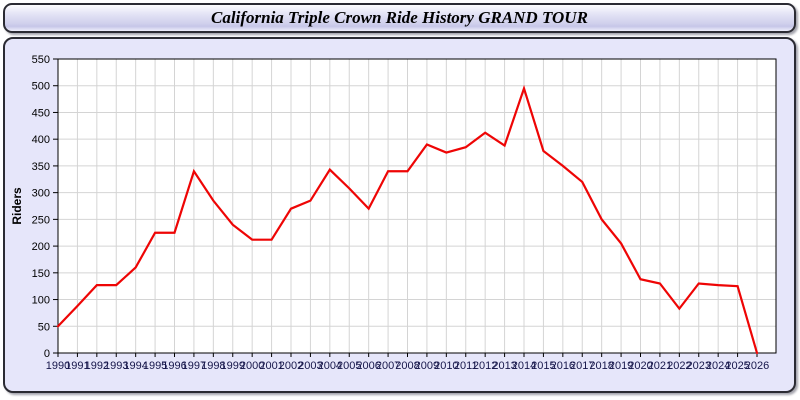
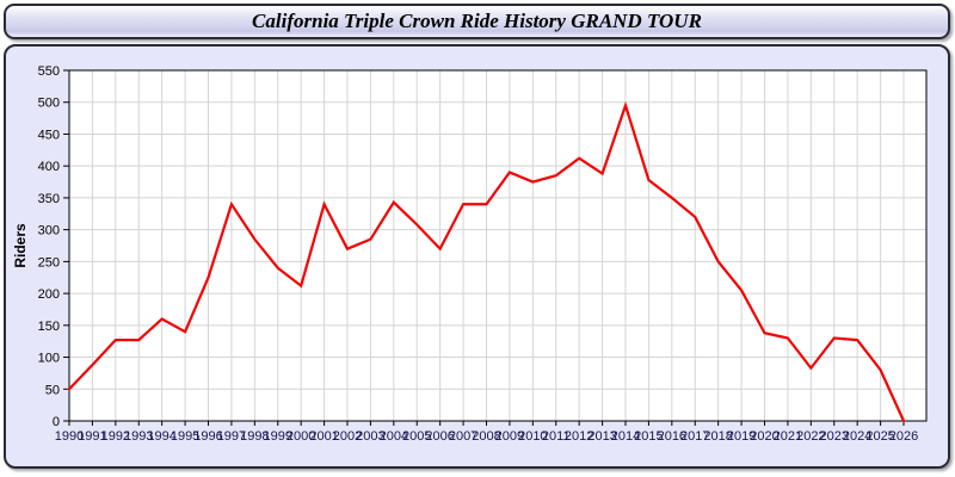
1995: 220 -> 140
2001: 210 -> 340
2025: 120 -> 80
